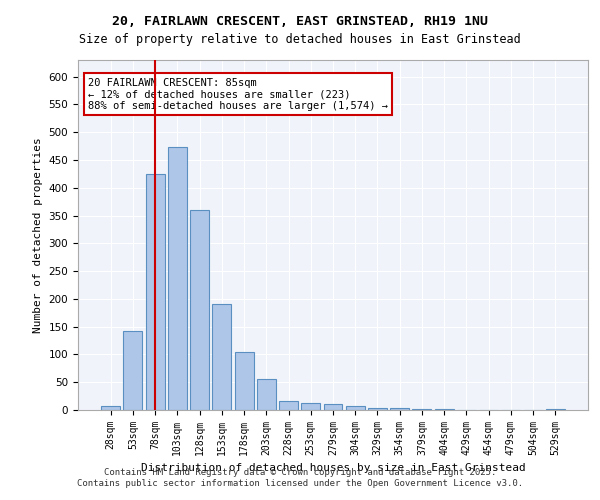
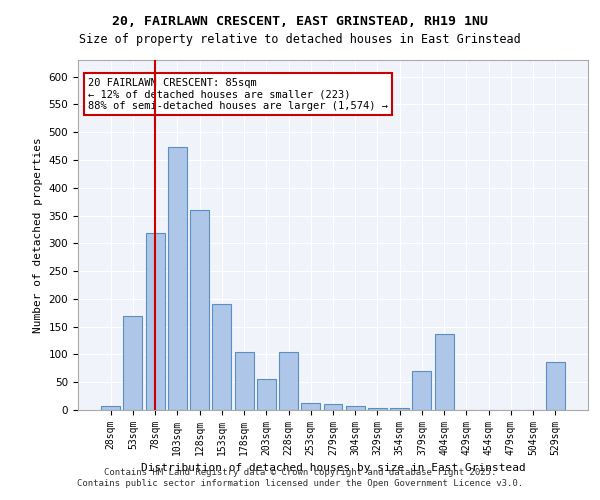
53sqm: 143 -> 170
78sqm: 424 -> 318
228sqm: 16 -> 104
379sqm: 2 -> 70
404sqm: 1 -> 136
529sqm: 2 -> 86
